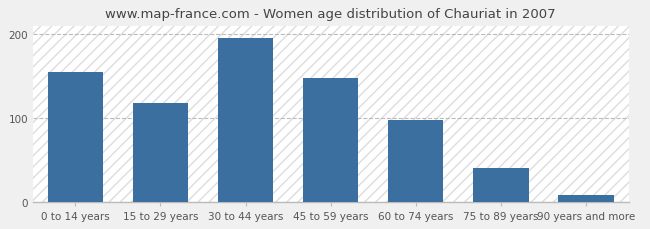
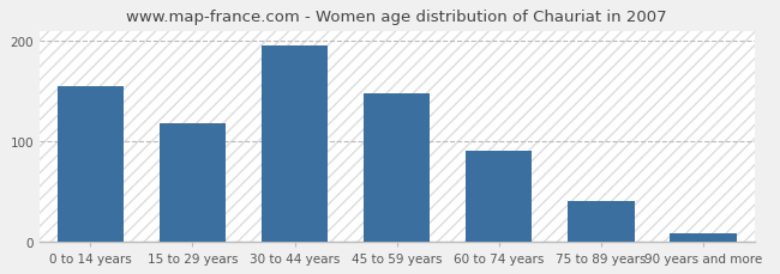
60 to 74 years: 98 -> 90
